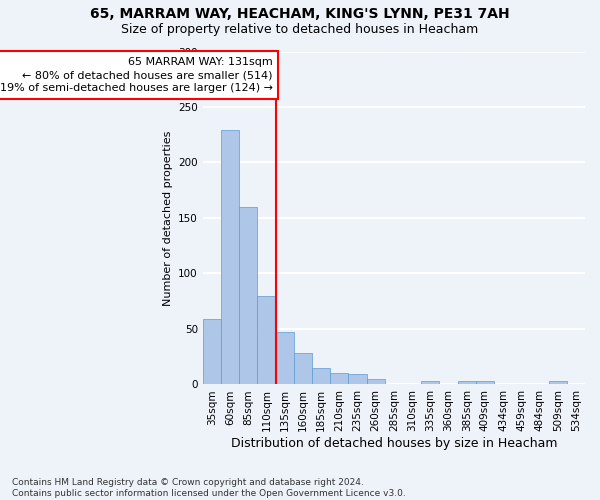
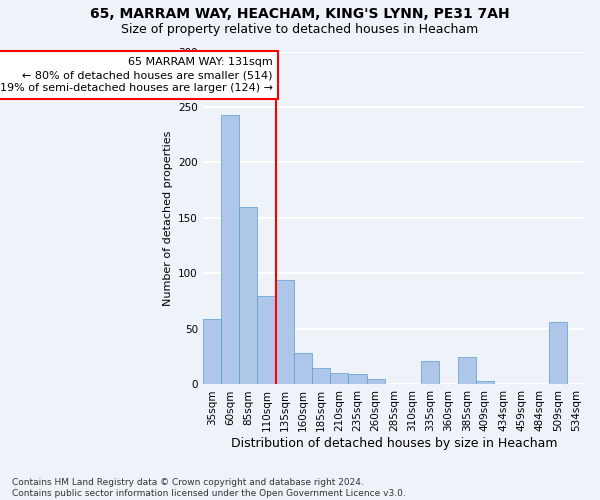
60sqm: 229 -> 243
135sqm: 47 -> 94
335sqm: 3 -> 21
385sqm: 3 -> 25
509sqm: 3 -> 56
